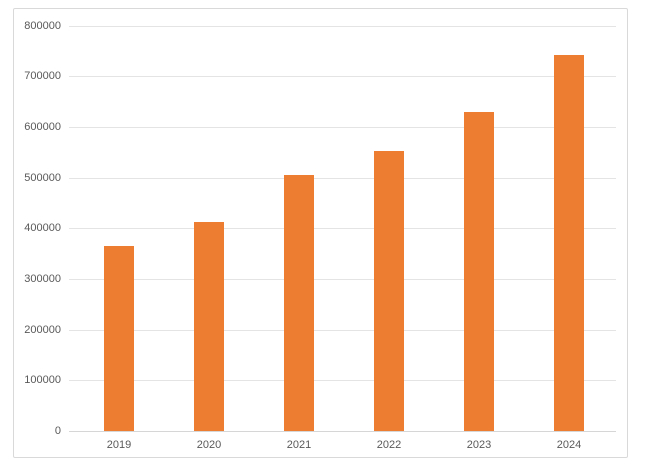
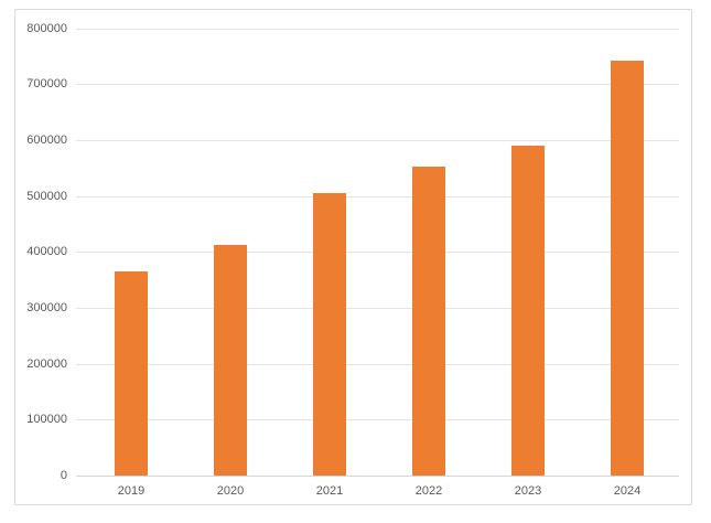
2023: 630000 -> 590000
